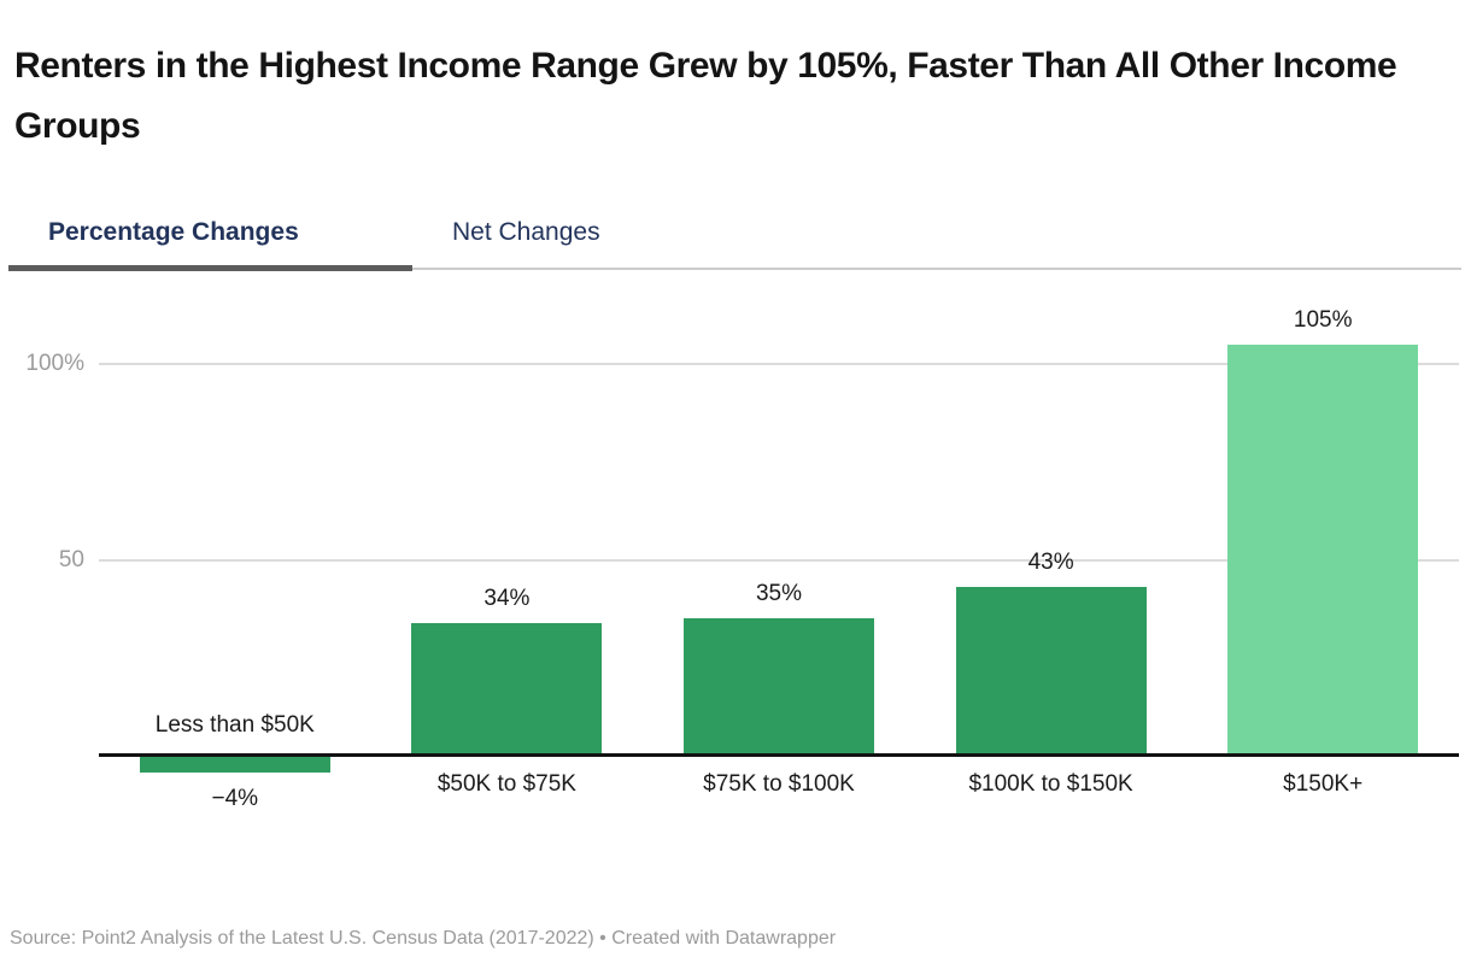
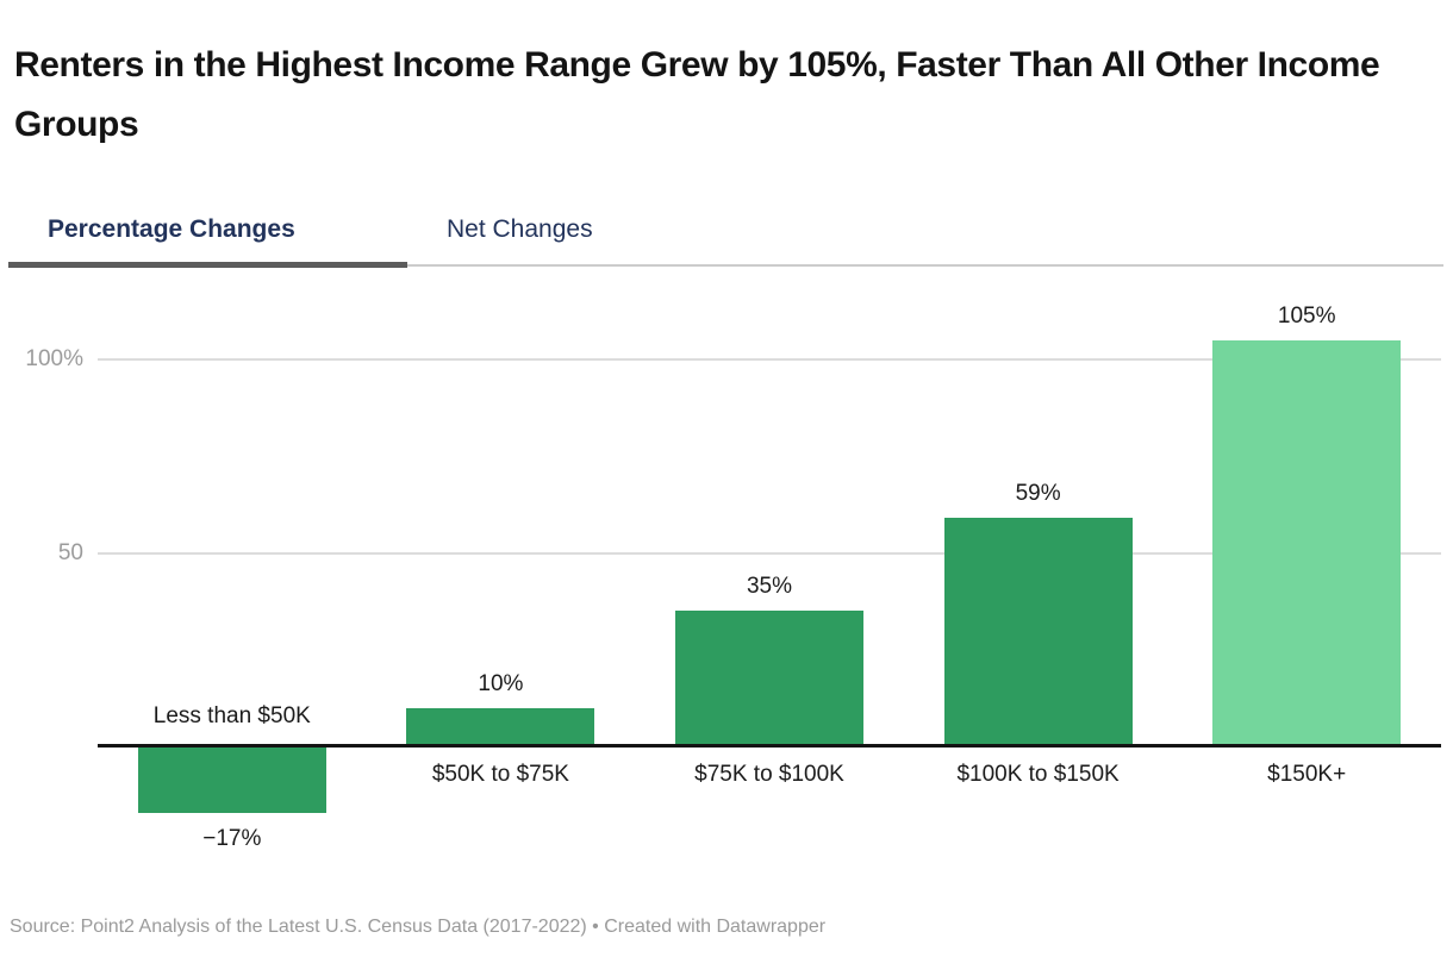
Less than $50K: −4% -> −17%
$50K to $75K: 34% -> 10%
$100K to $150K: 43% -> 59%
